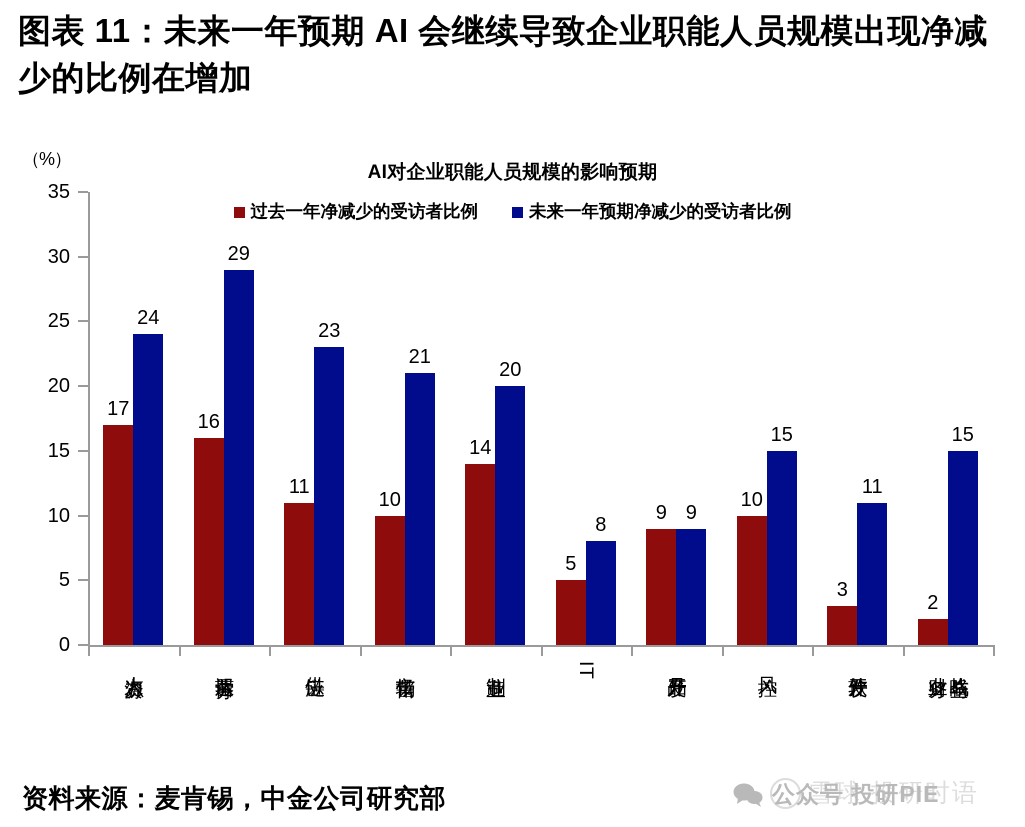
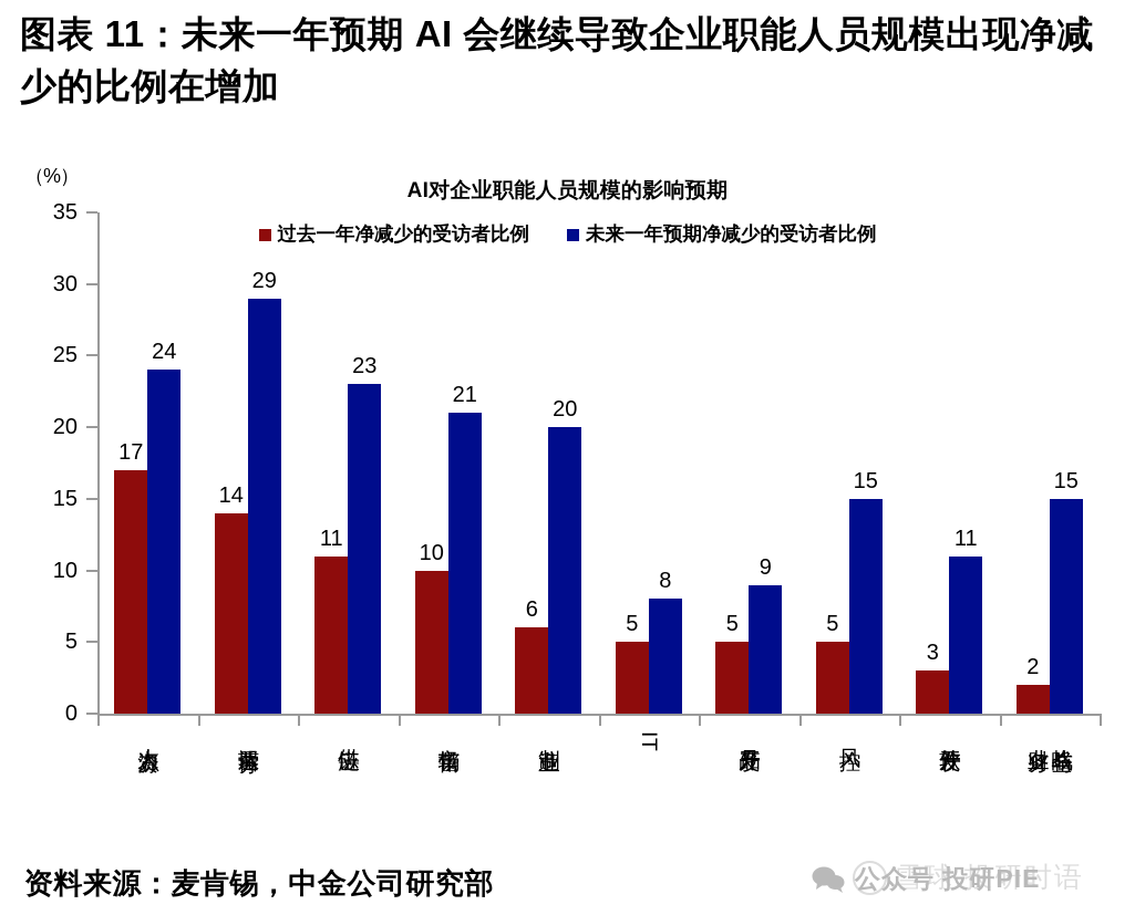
过去一年净减少的受访者比例/运营服务: 16 -> 14
过去一年净减少的受访者比例/制造业: 14 -> 6
过去一年净减少的受访者比例/产品开发: 9 -> 5
过去一年净减少的受访者比例/风控: 10 -> 5
